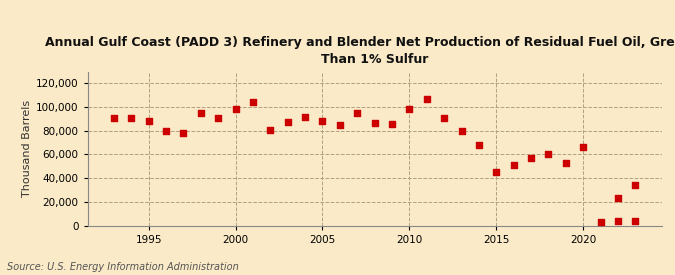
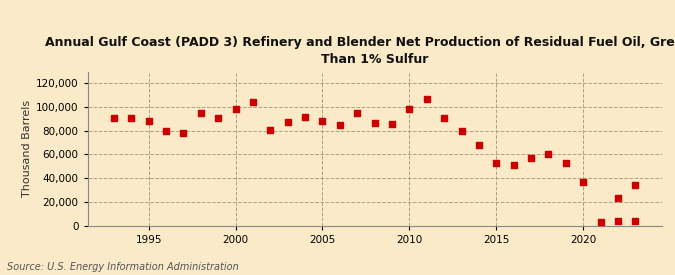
2015: 45,000 -> 53,000
2020: 66,000 -> 37,000
